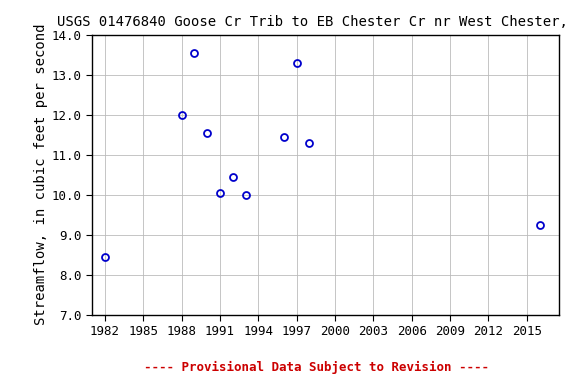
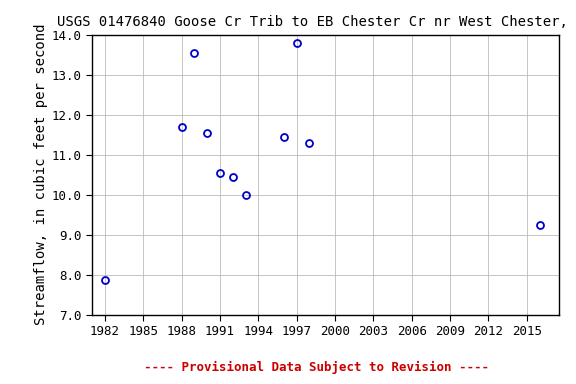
1982: 8.45 -> 7.88
1988: 12.00 -> 11.70
1991: 10.05 -> 10.55
1997: 13.30 -> 13.80
